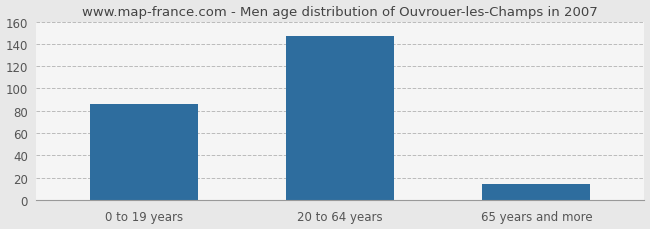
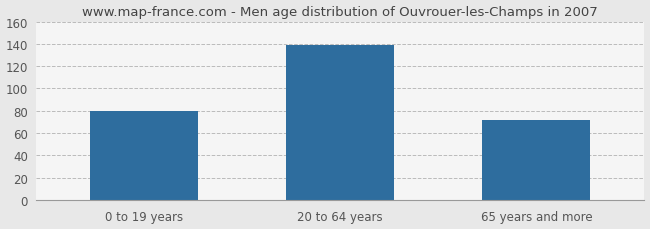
0 to 19 years: 86 -> 80
20 to 64 years: 147 -> 139
65 years and more: 14 -> 72
